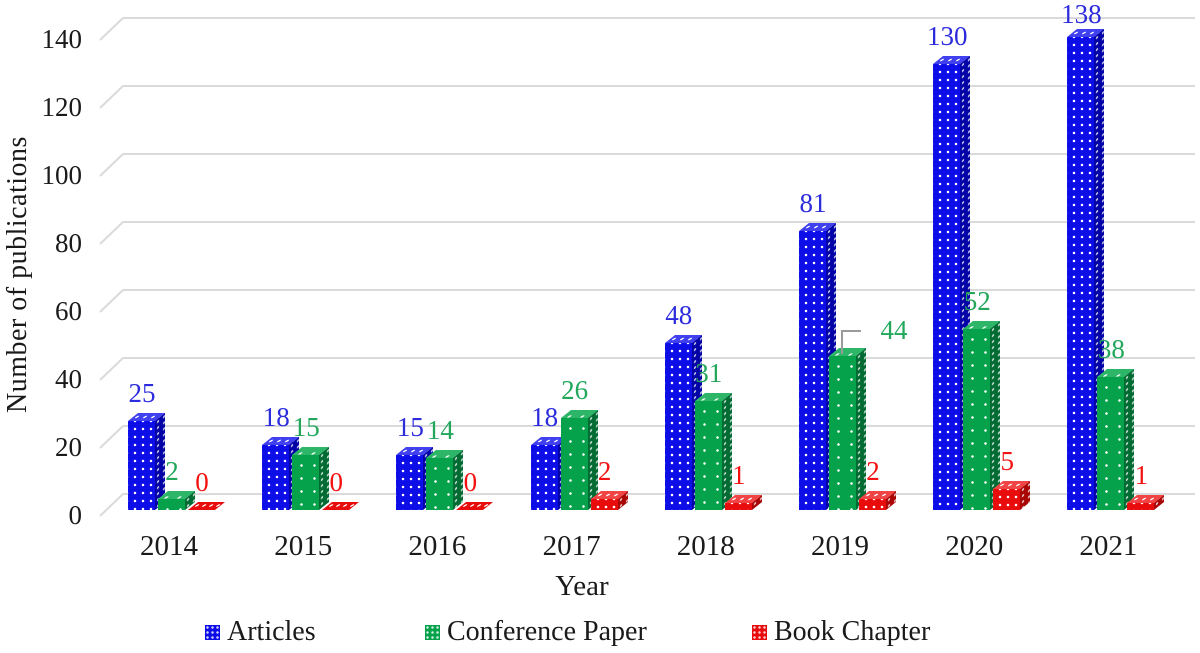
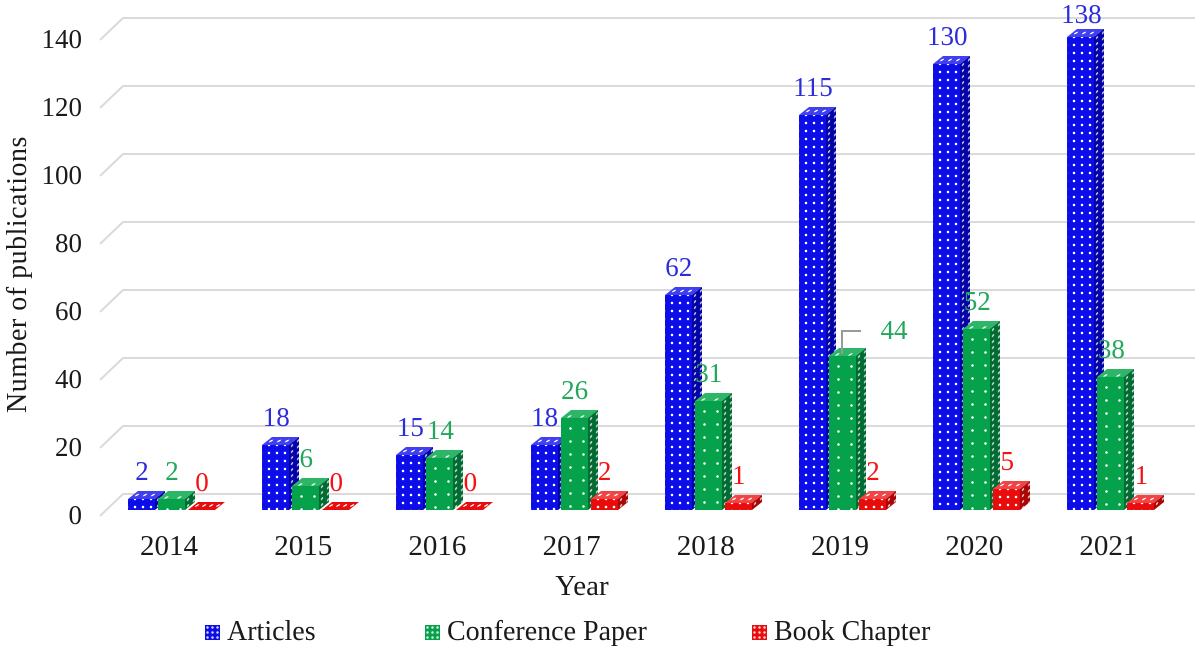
Articles/2014: 25 -> 2
Conference Paper/2015: 15 -> 6
Articles/2018: 48 -> 62
Articles/2019: 81 -> 115
